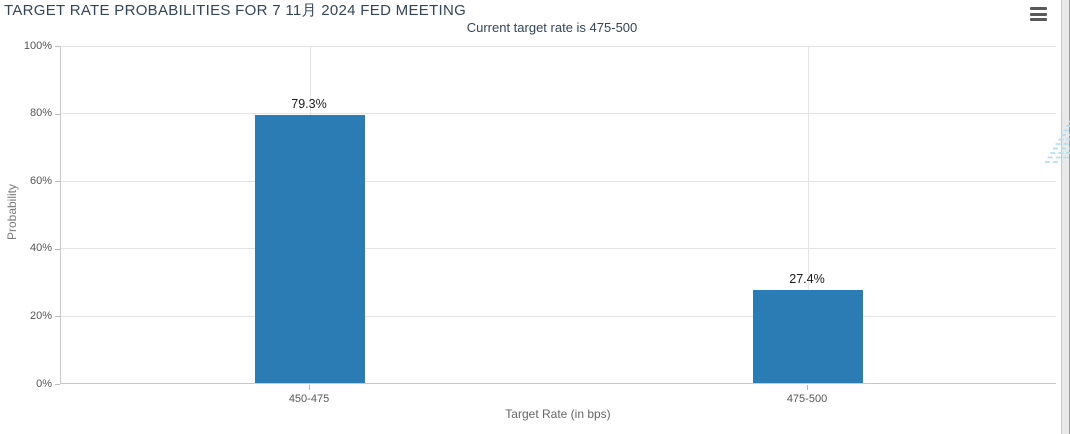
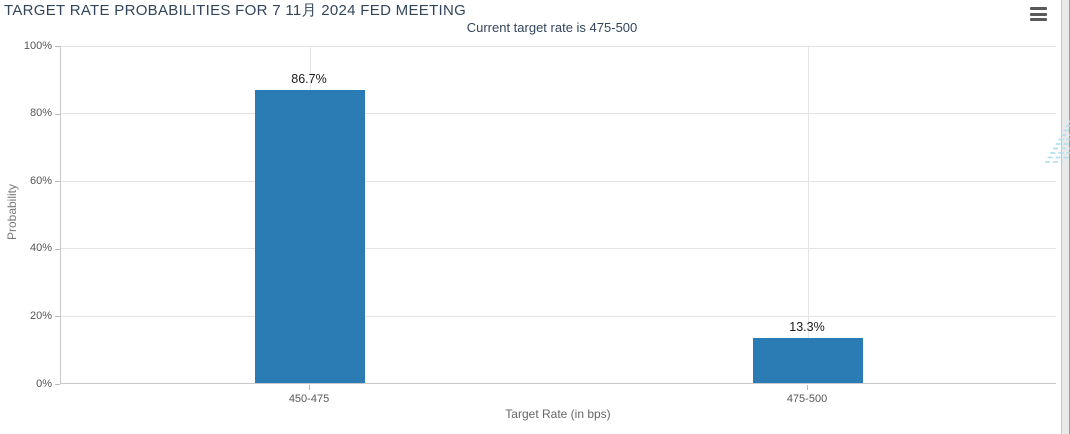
450-475: 79.3% -> 86.7%
475-500: 27.4% -> 13.3%
